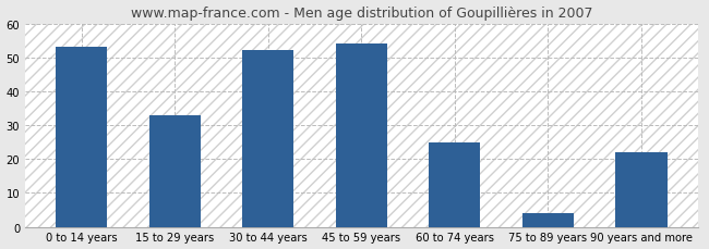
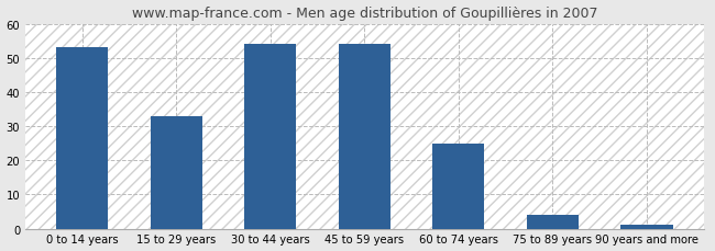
30 to 44 years: 52 -> 54
90 years and more: 22 -> 1
